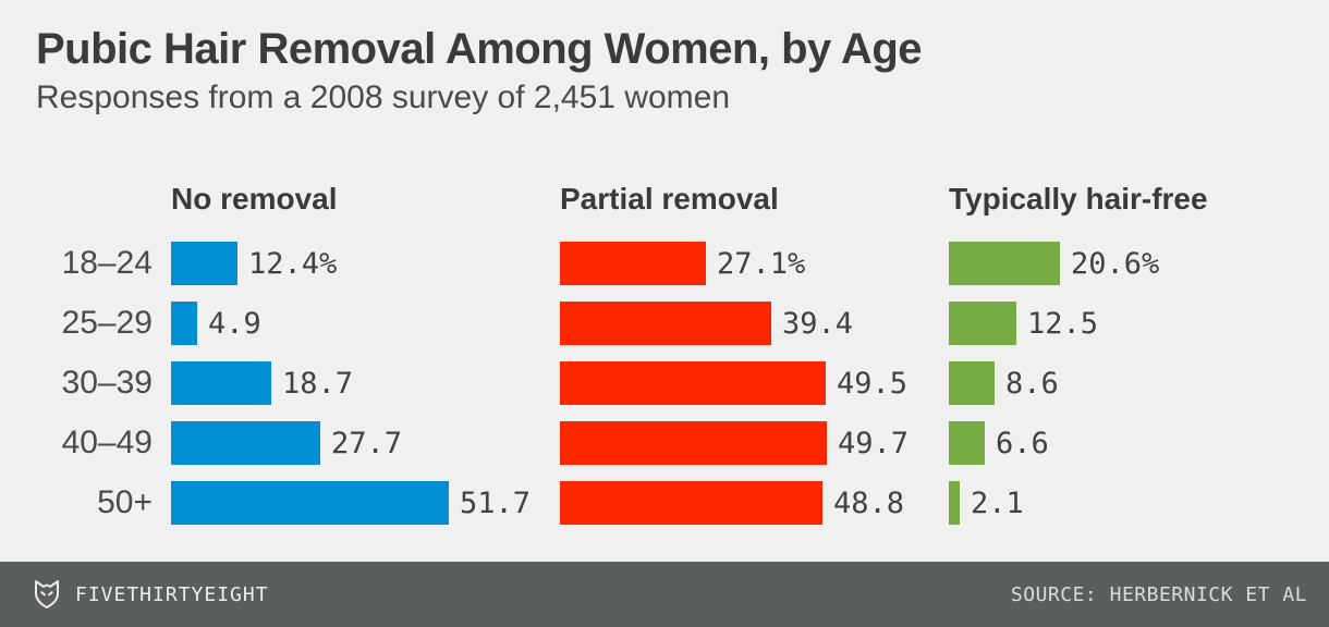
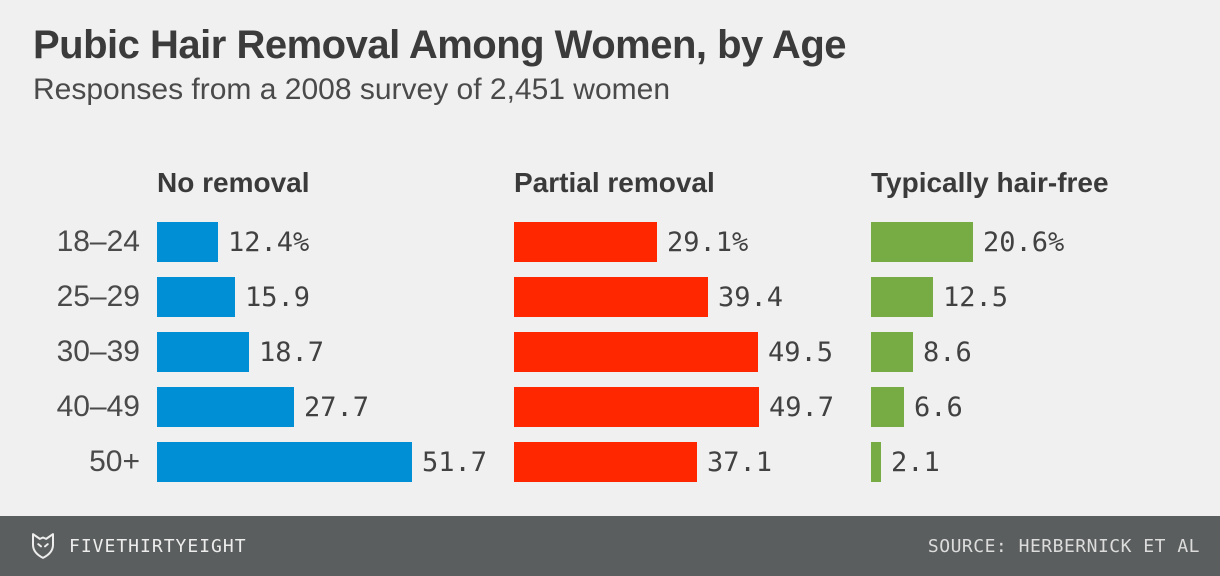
Partial removal/18–24: 27.1% -> 29.1%
No removal/25–29: 4.9 -> 15.9
Partial removal/50+: 48.8 -> 37.1
